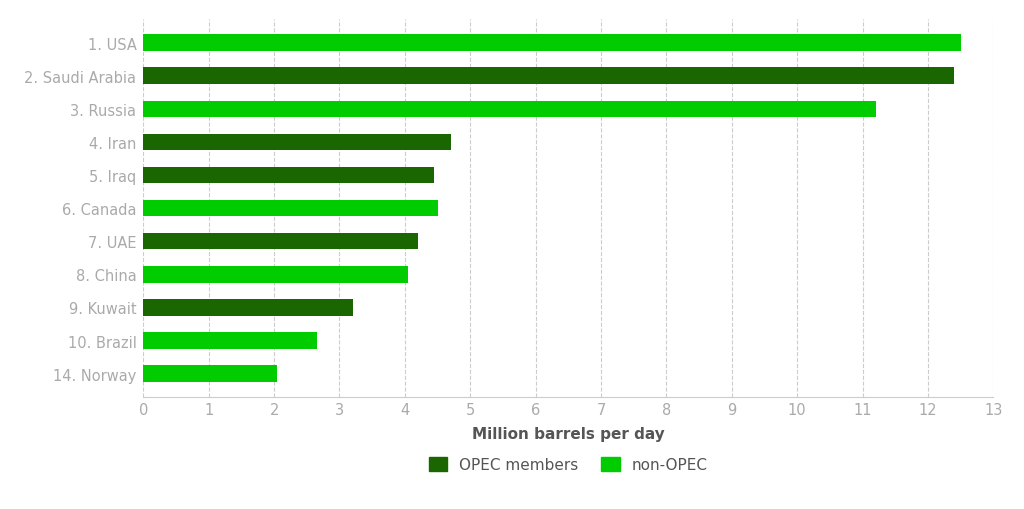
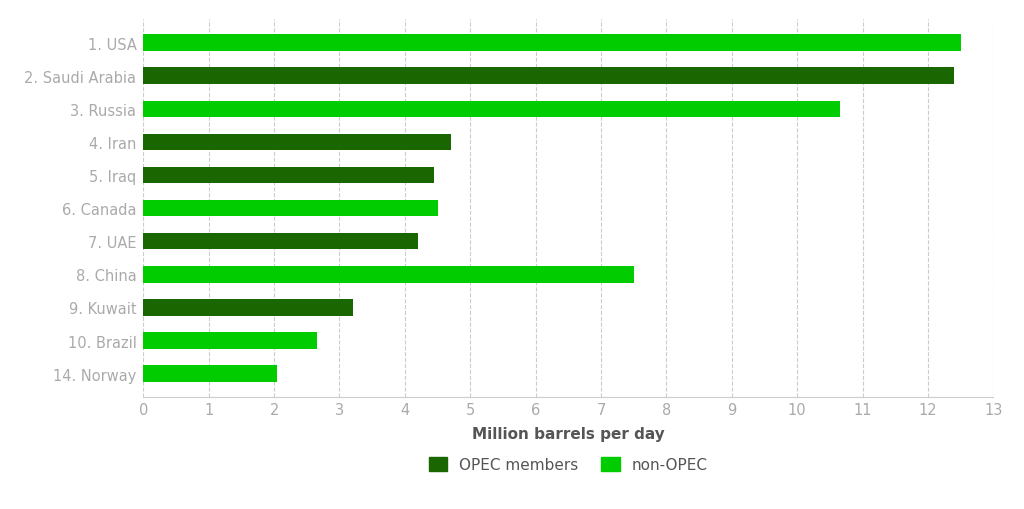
3. Russia: 11.20 -> 10.66
8. China: 4.05 -> 7.50
